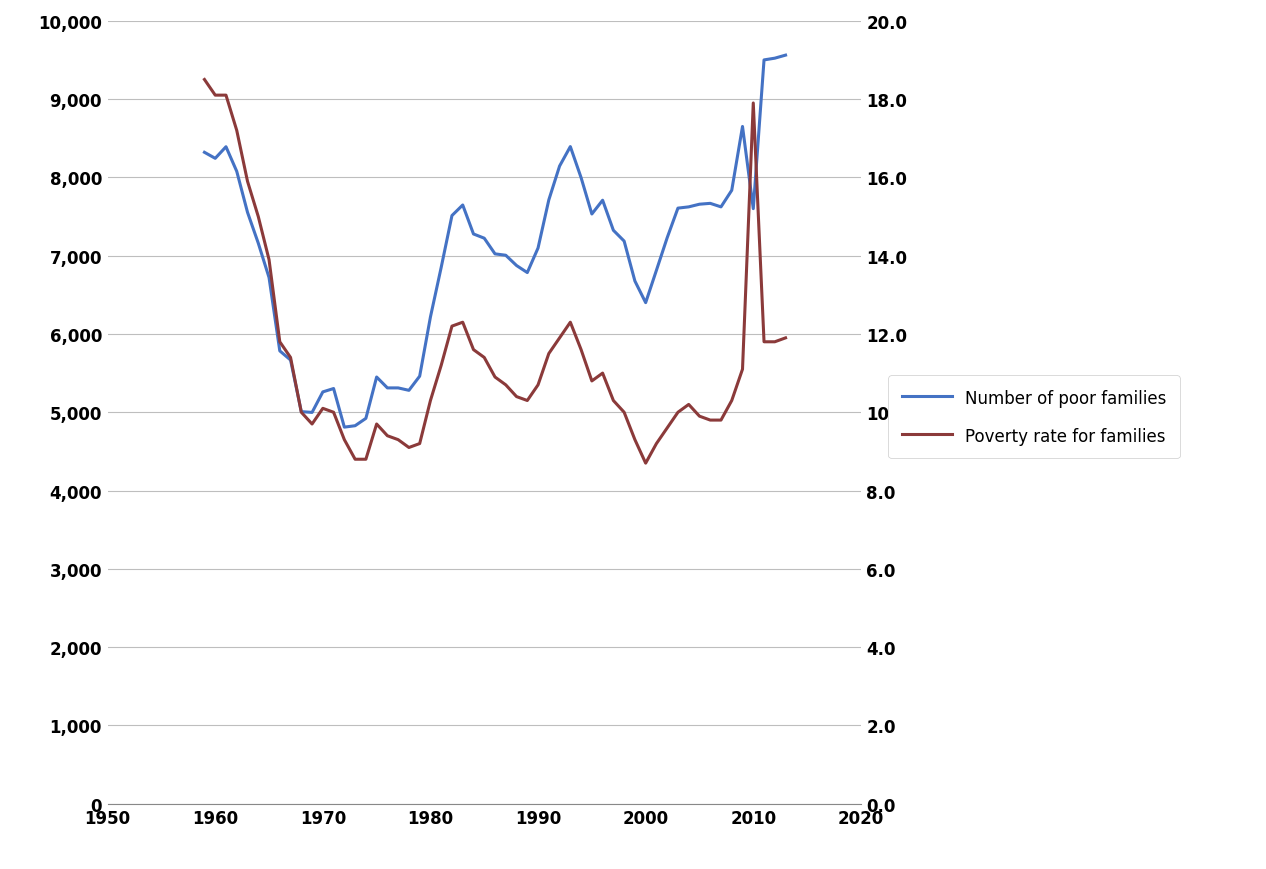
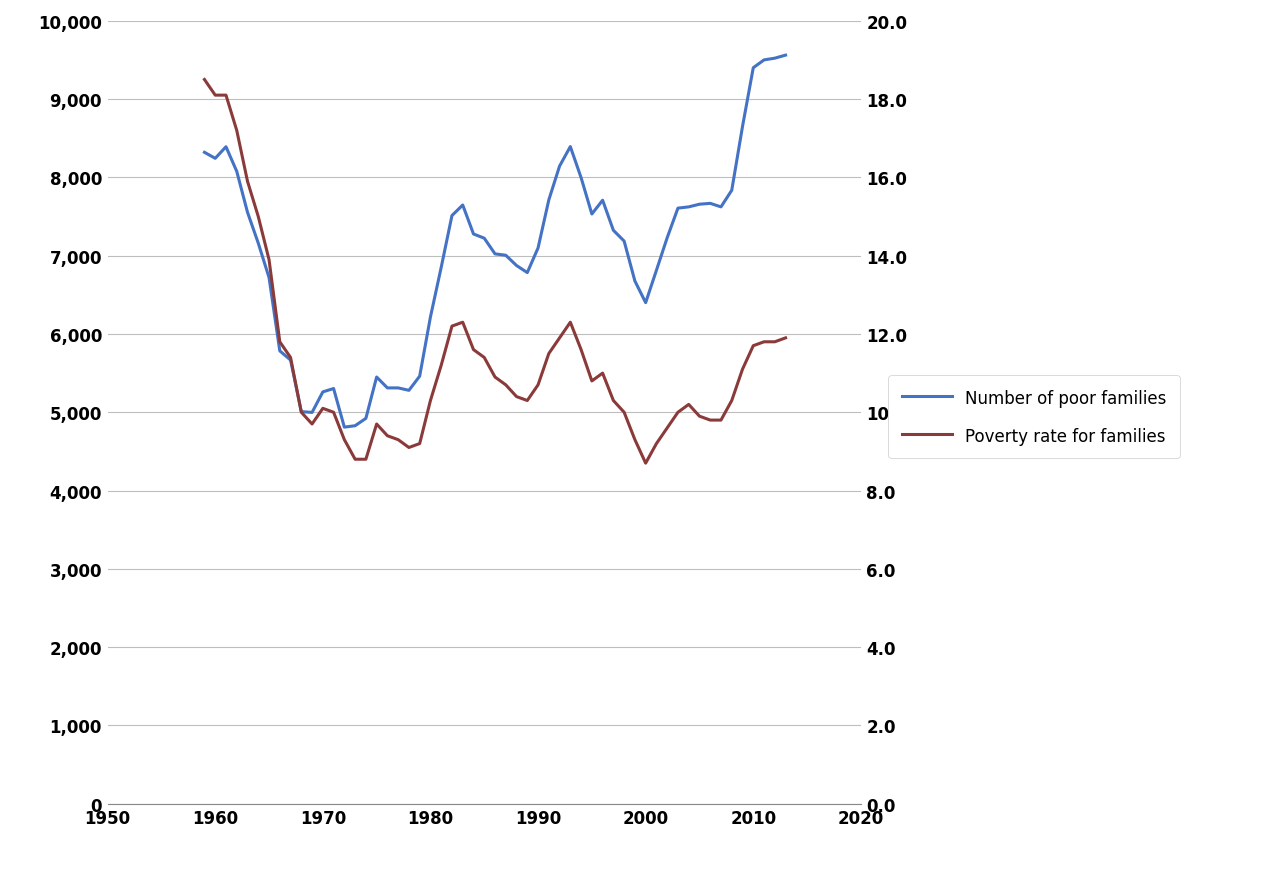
Number of poor families/2010: 7,600 -> 9,400
Poverty rate for families/2010: 17.9 -> 11.7
